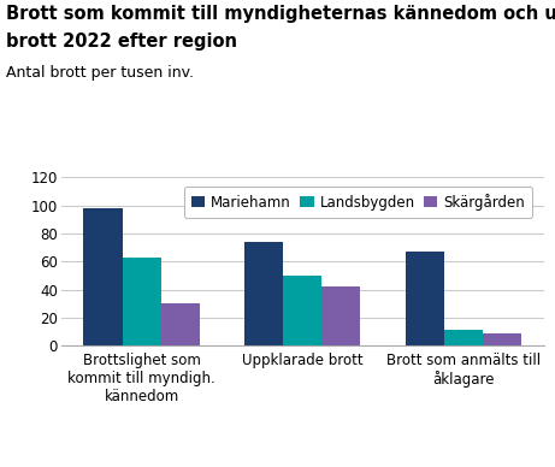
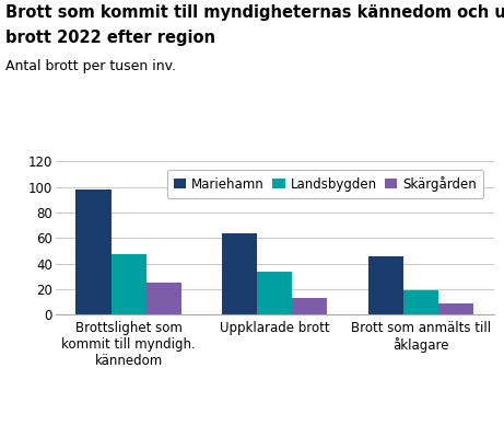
Landsbygden/Brottslighet som kommit till myndigh. kännedom: 63 -> 47
Skärgården/Brottslighet som kommit till myndigh. kännedom: 30 -> 25
Mariehamn/Uppklarade brott: 74 -> 64
Landsbygden/Uppklarade brott: 50 -> 34
Skärgården/Uppklarade brott: 42 -> 13
Mariehamn/Brott som anmälts till åklagare: 67 -> 46
Landsbygden/Brott som anmälts till åklagare: 11 -> 19
